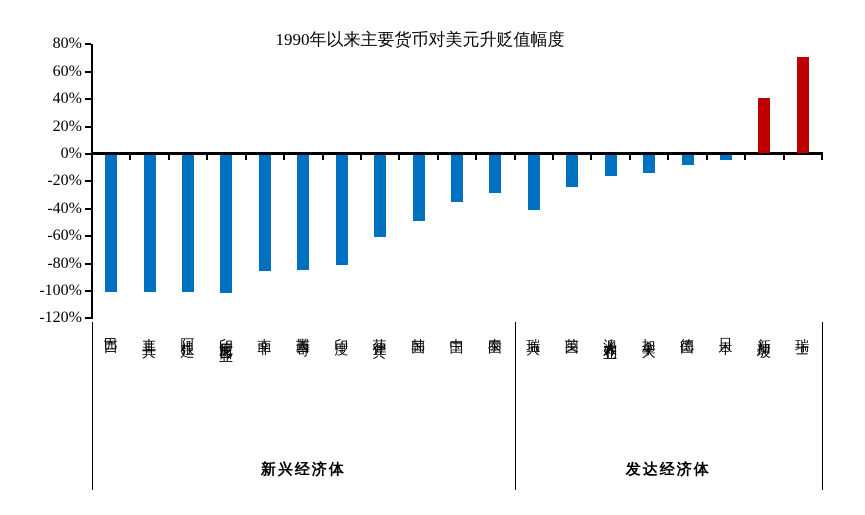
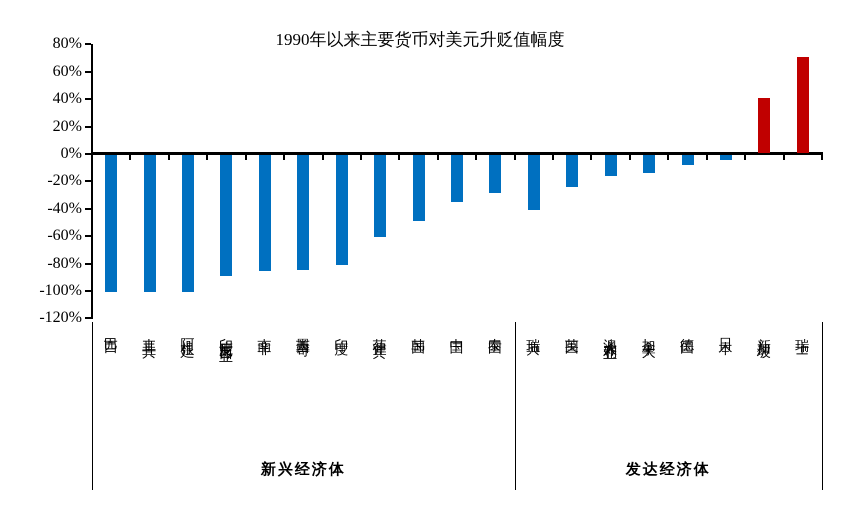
印度尼西亚: -101% -> -88%
